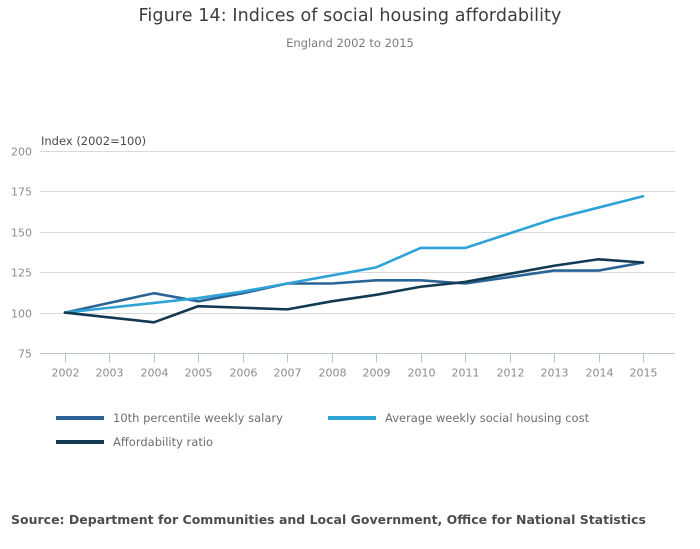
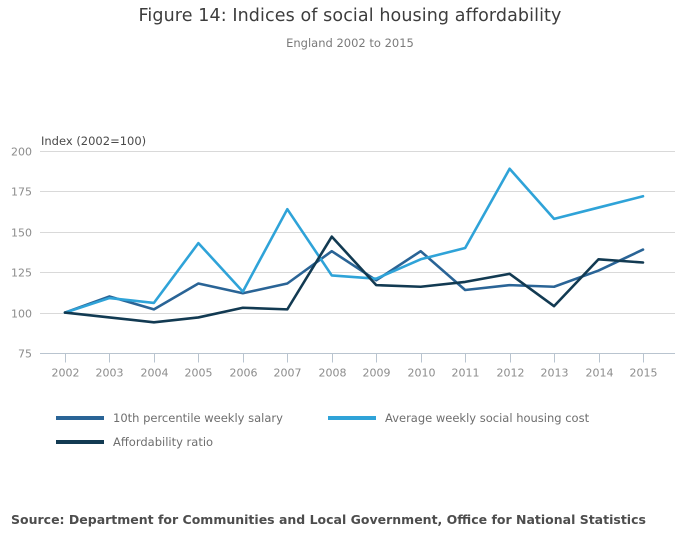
10th percentile weekly salary/2003: 106 -> 110
Average weekly social housing cost/2003: 103 -> 109
10th percentile weekly salary/2004: 112 -> 102
10th percentile weekly salary/2005: 107 -> 118
Average weekly social housing cost/2005: 109 -> 143
Affordability ratio/2005: 104 -> 97
Average weekly social housing cost/2007: 118 -> 164
10th percentile weekly salary/2008: 118 -> 138
Affordability ratio/2008: 107 -> 147
Average weekly social housing cost/2009: 128 -> 121
Affordability ratio/2009: 111 -> 117
10th percentile weekly salary/2010: 120 -> 138
Average weekly social housing cost/2010: 140 -> 133
10th percentile weekly salary/2011: 118 -> 114
10th percentile weekly salary/2012: 122 -> 117
Average weekly social housing cost/2012: 149 -> 189
10th percentile weekly salary/2013: 126 -> 116
Affordability ratio/2013: 129 -> 104
10th percentile weekly salary/2015: 131 -> 139
